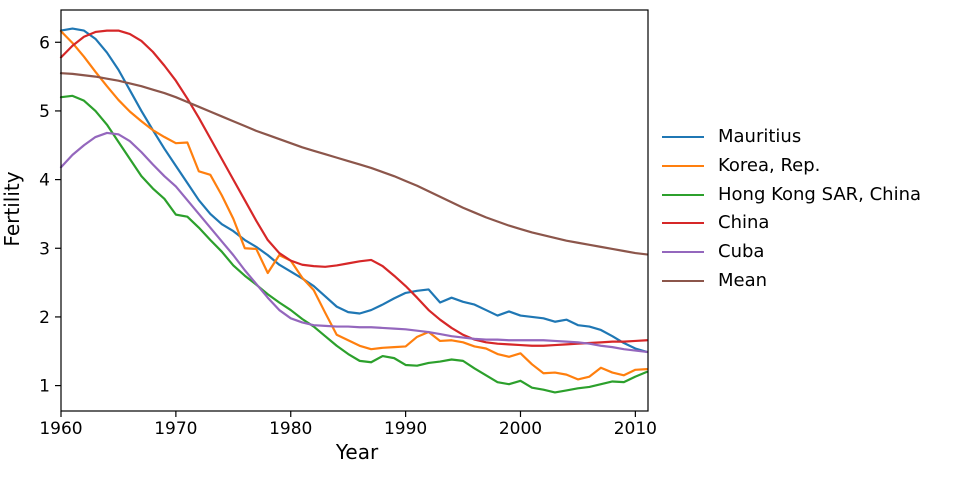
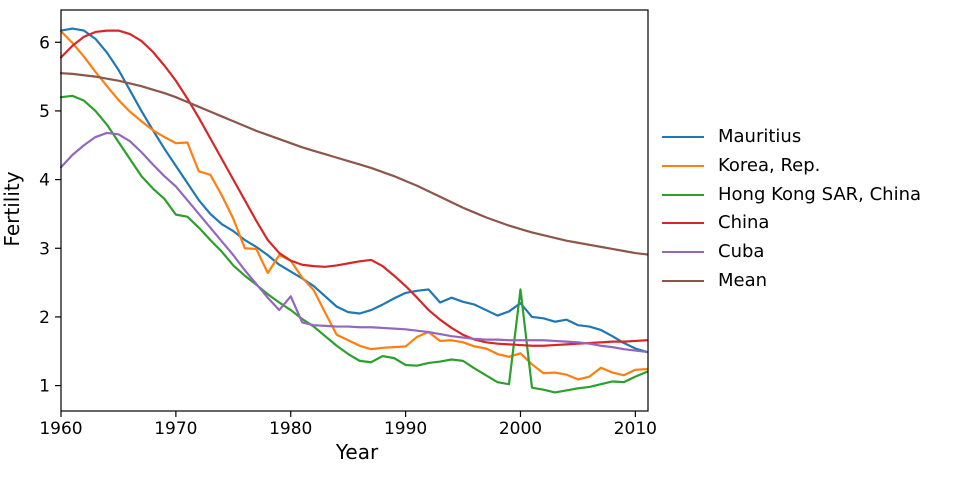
Cuba/1980: 2.0 -> 2.3
Mauritius/2000: 2.0 -> 2.2
Hong Kong SAR, China/2000: 1.1 -> 2.4
